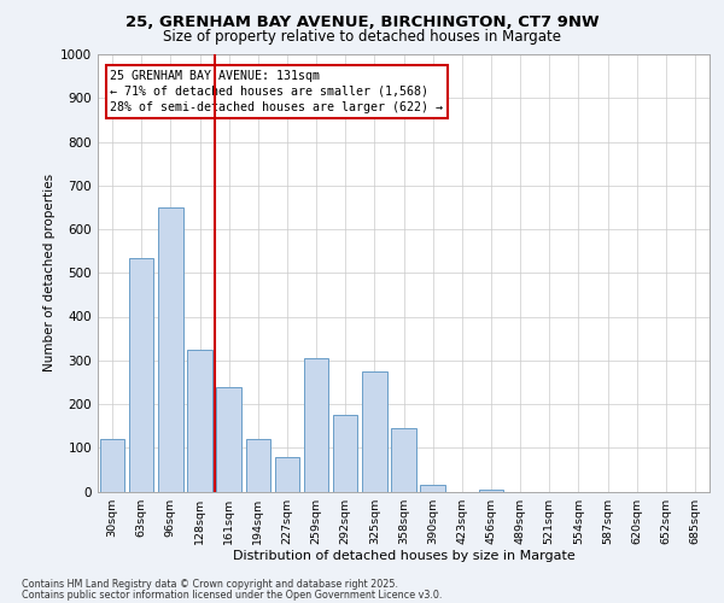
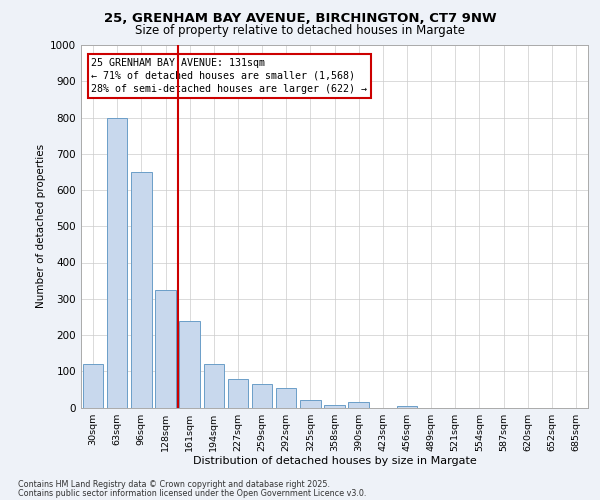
63sqm: 535 -> 800
259sqm: 305 -> 65
292sqm: 175 -> 55
325sqm: 275 -> 20
358sqm: 145 -> 8
